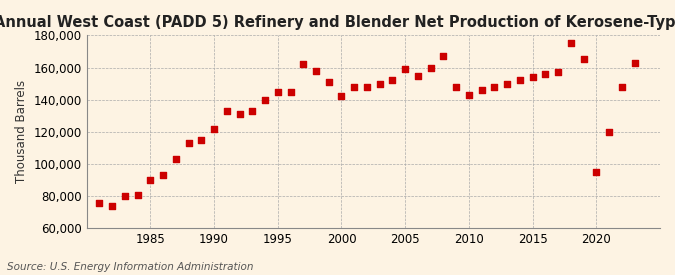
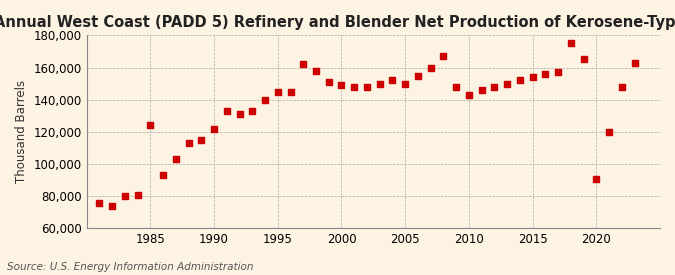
1985: 90,000 -> 124,000
2000: 142,000 -> 149,000
2005: 159,000 -> 150,000
2020: 95,000 -> 91,000
